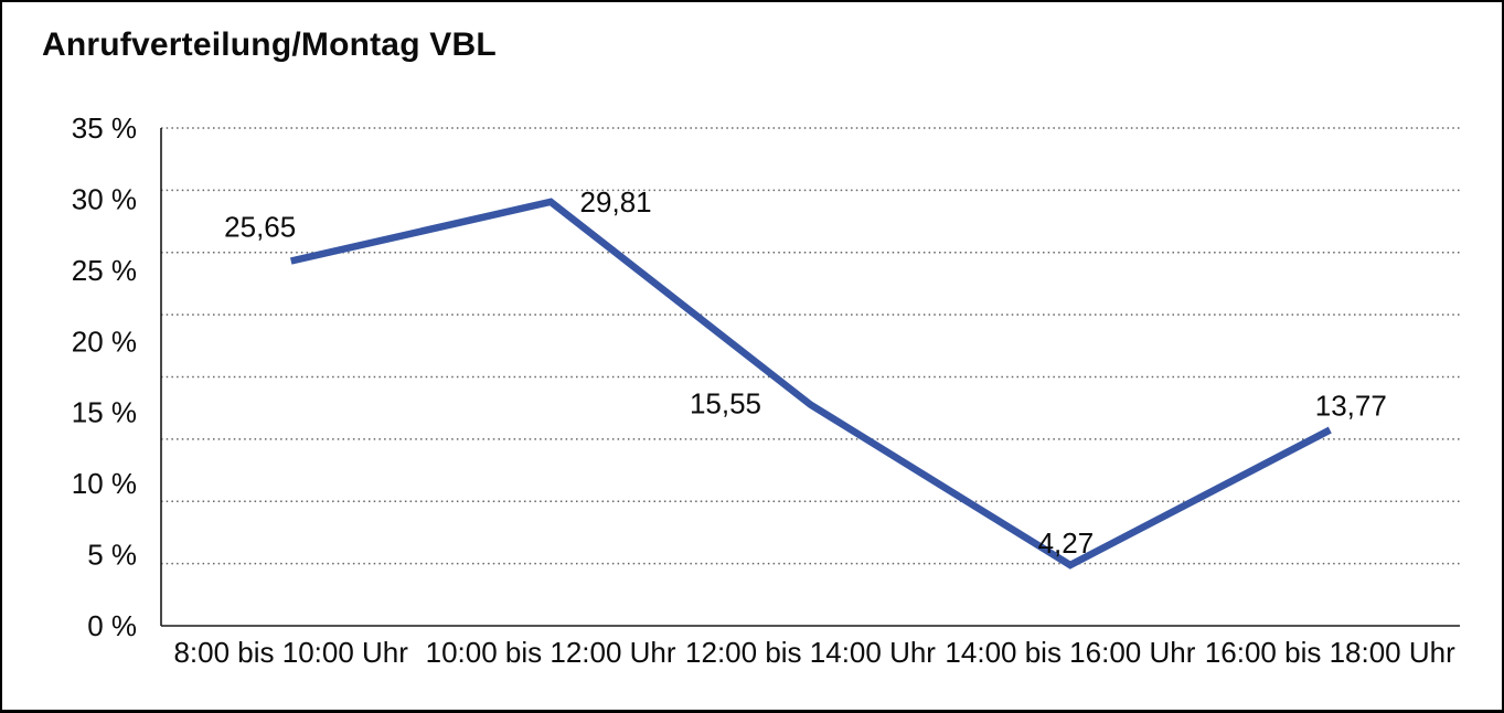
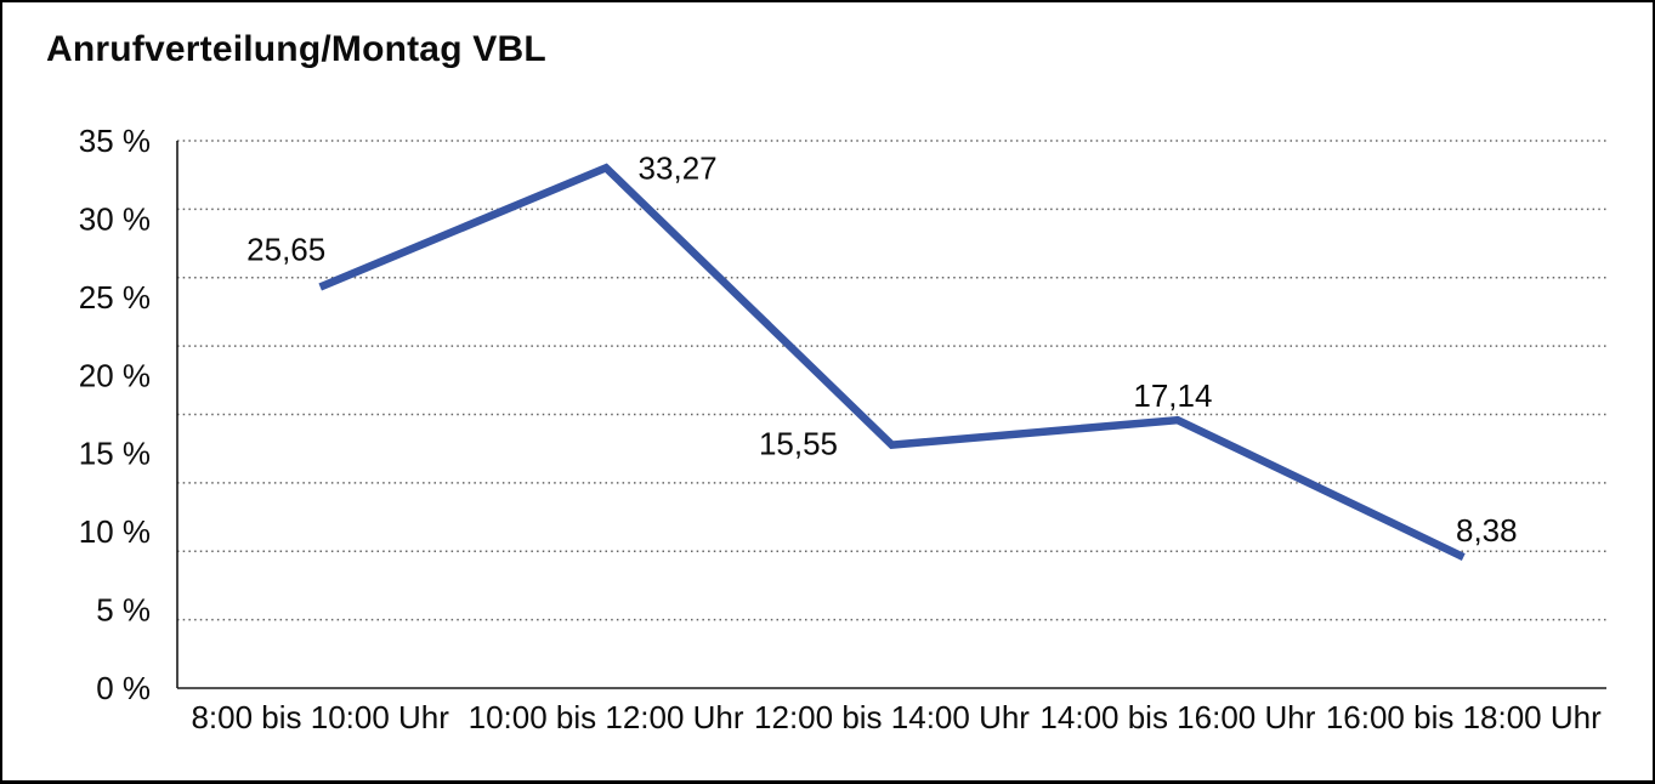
10:00 bis 12:00 Uhr: 29,81 -> 33,27
14:00 bis 16:00 Uhr: 4,27 -> 17,14
16:00 bis 18:00 Uhr: 13,77 -> 8,38
